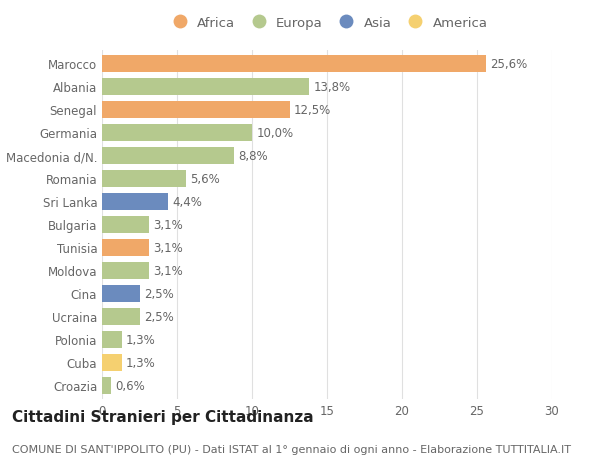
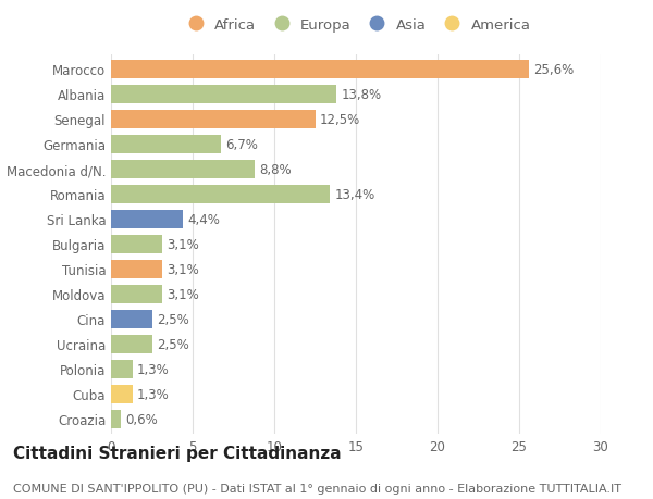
Germania: 10,0% -> 6,7%
Romania: 5,6% -> 13,4%
